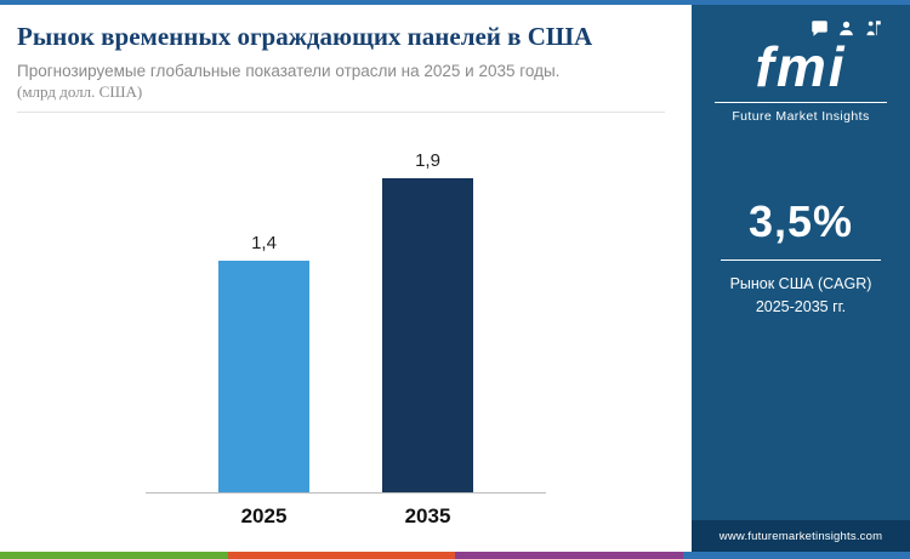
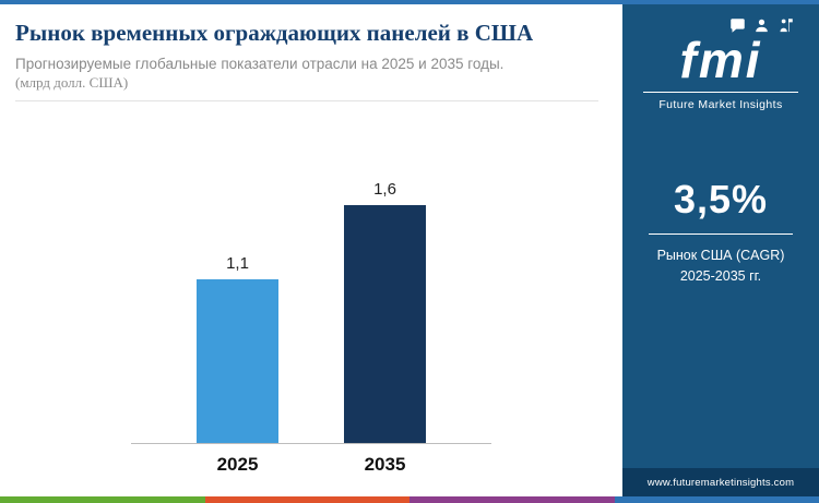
2025: 1,4 -> 1,1
2035: 1,9 -> 1,6
